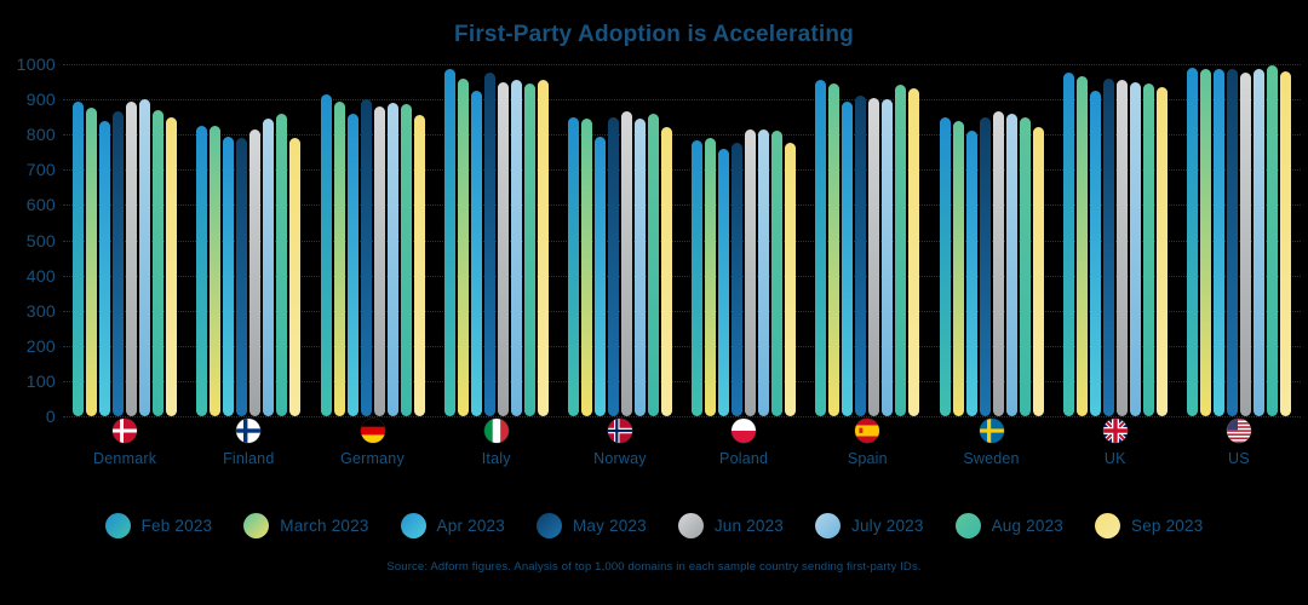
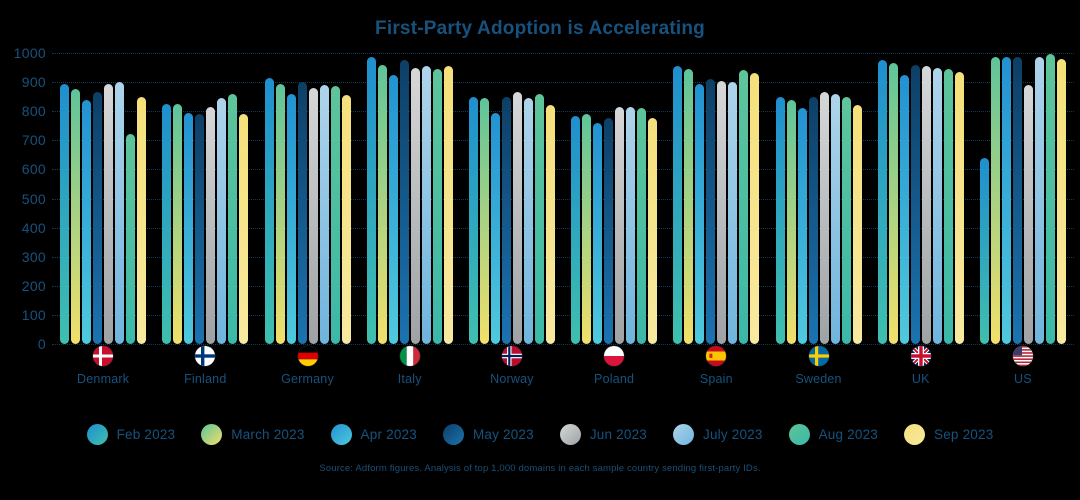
Aug 2023/Denmark: 870 -> 720
Feb 2023/US: 990 -> 640
Jun 2023/US: 980 -> 890
